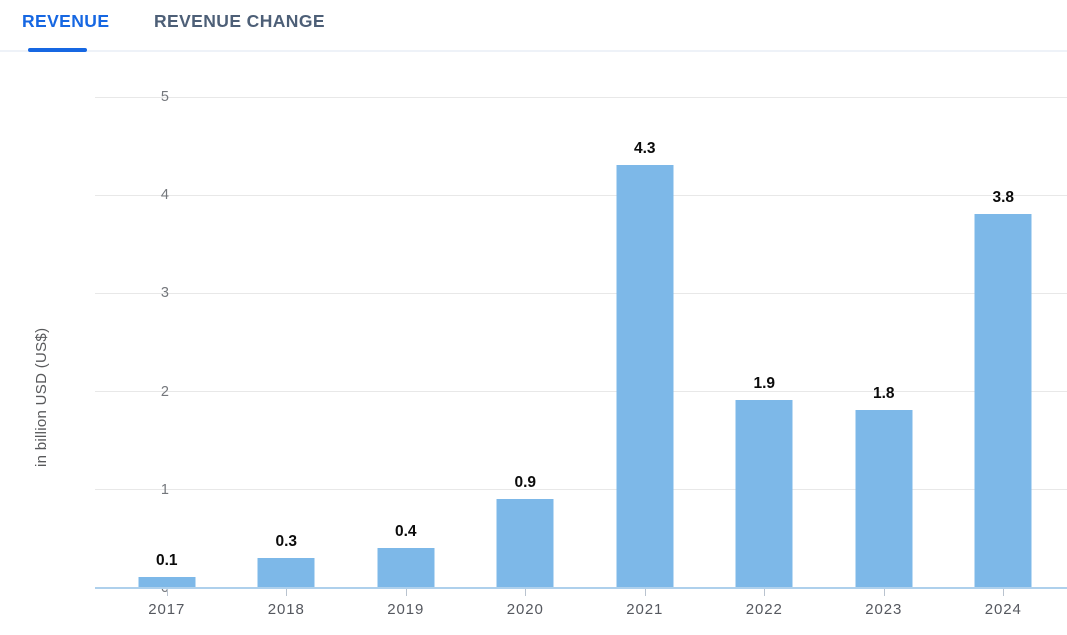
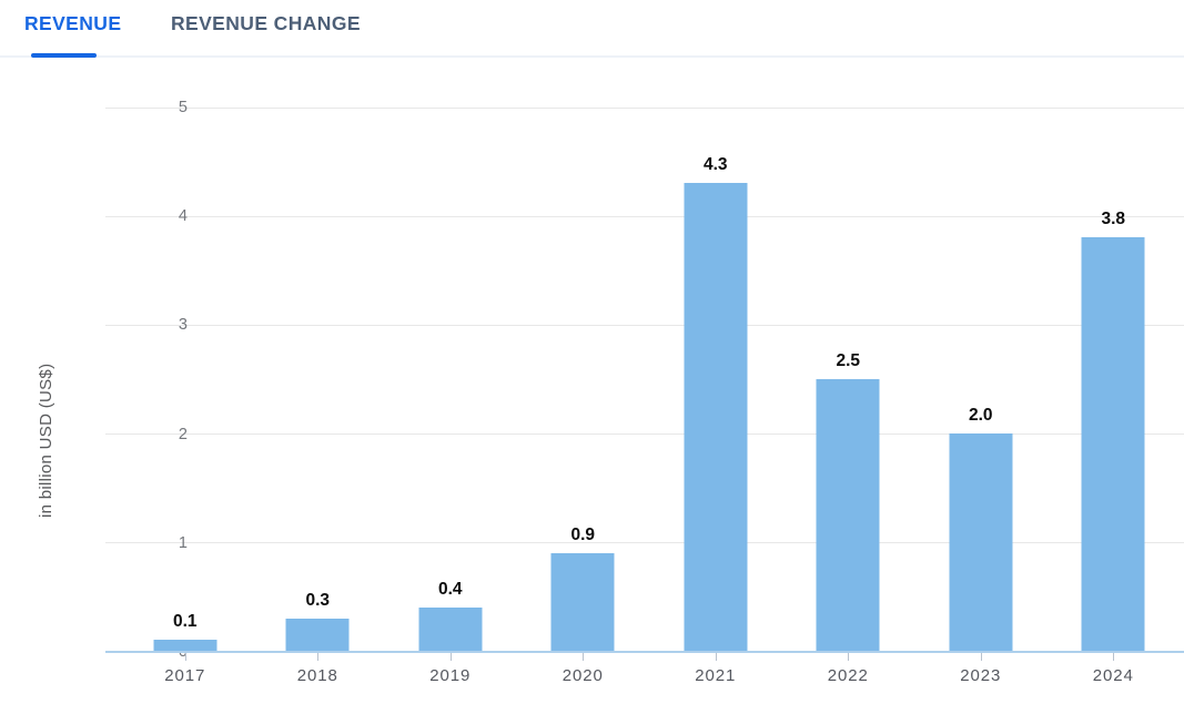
2022: 1.9 -> 2.5
2023: 1.8 -> 2.0
